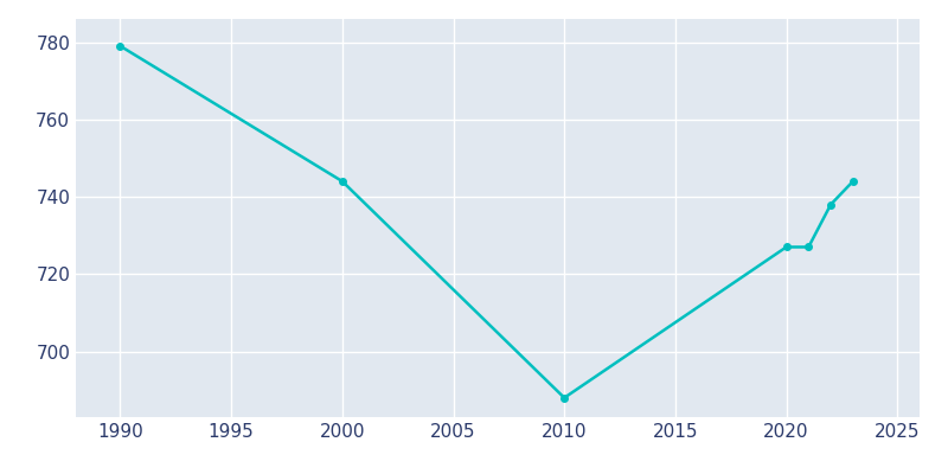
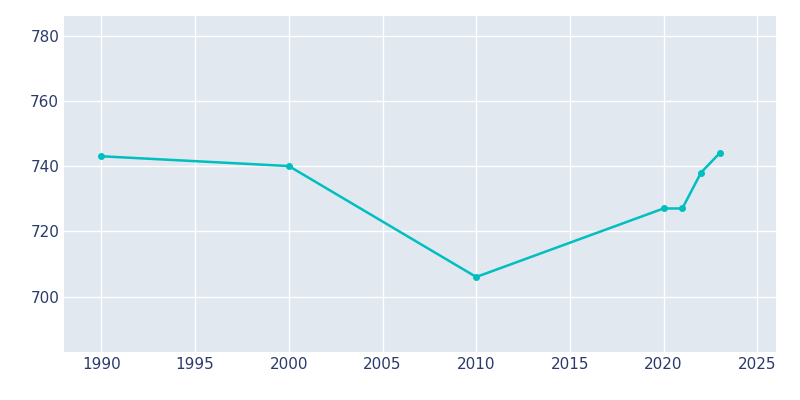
1990: 779 -> 743
2000: 744 -> 740
2010: 688 -> 706
